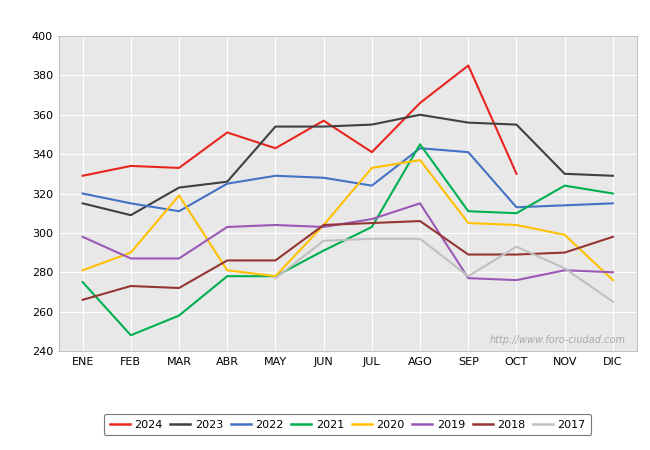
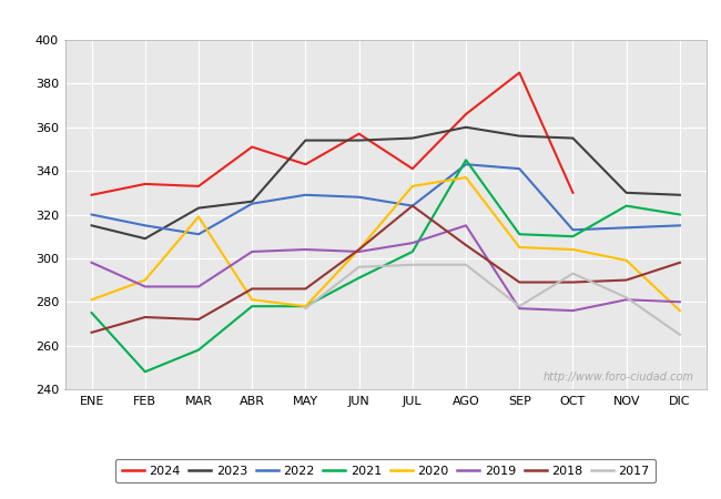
2018/JUL: 305 -> 324
